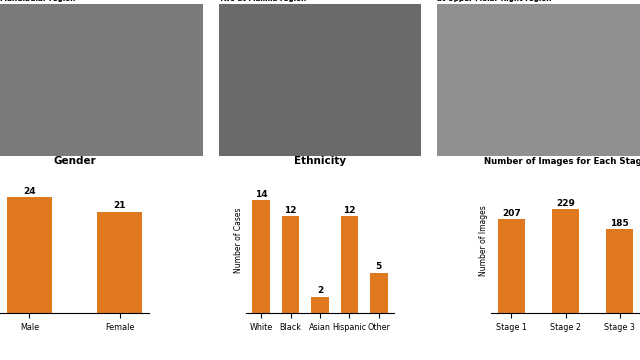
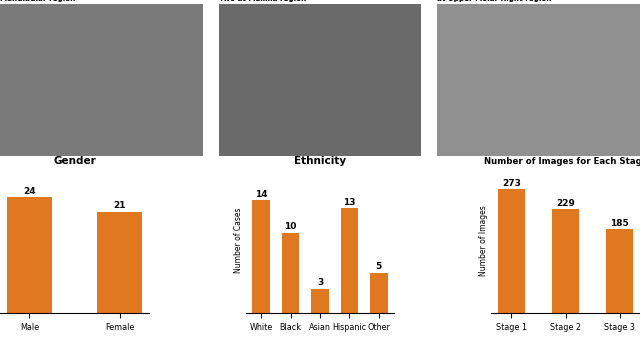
Ethnicity/Black: 12 -> 10
Ethnicity/Asian: 2 -> 3
Ethnicity/Hispanic: 12 -> 13
Stage 1: 207 -> 273
